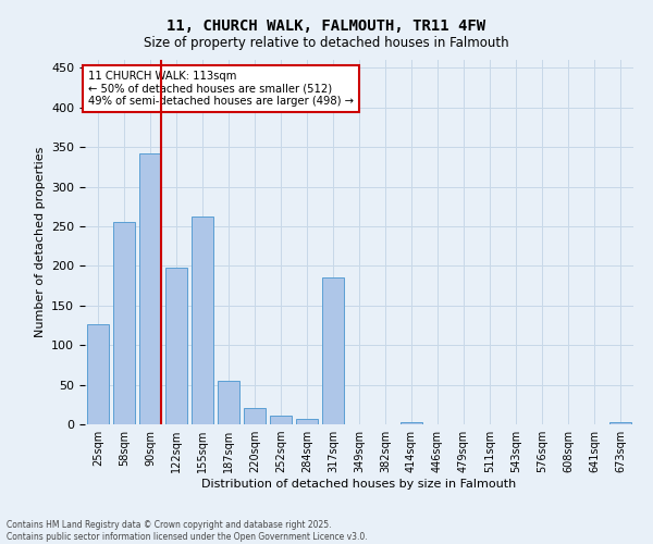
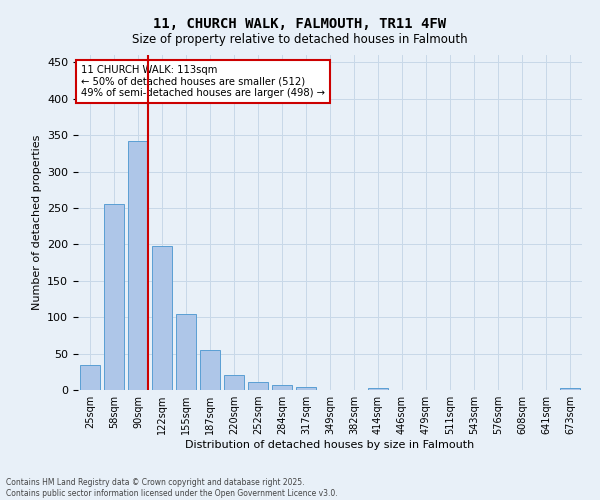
25sqm: 126 -> 35
155sqm: 262 -> 104
317sqm: 186 -> 4
